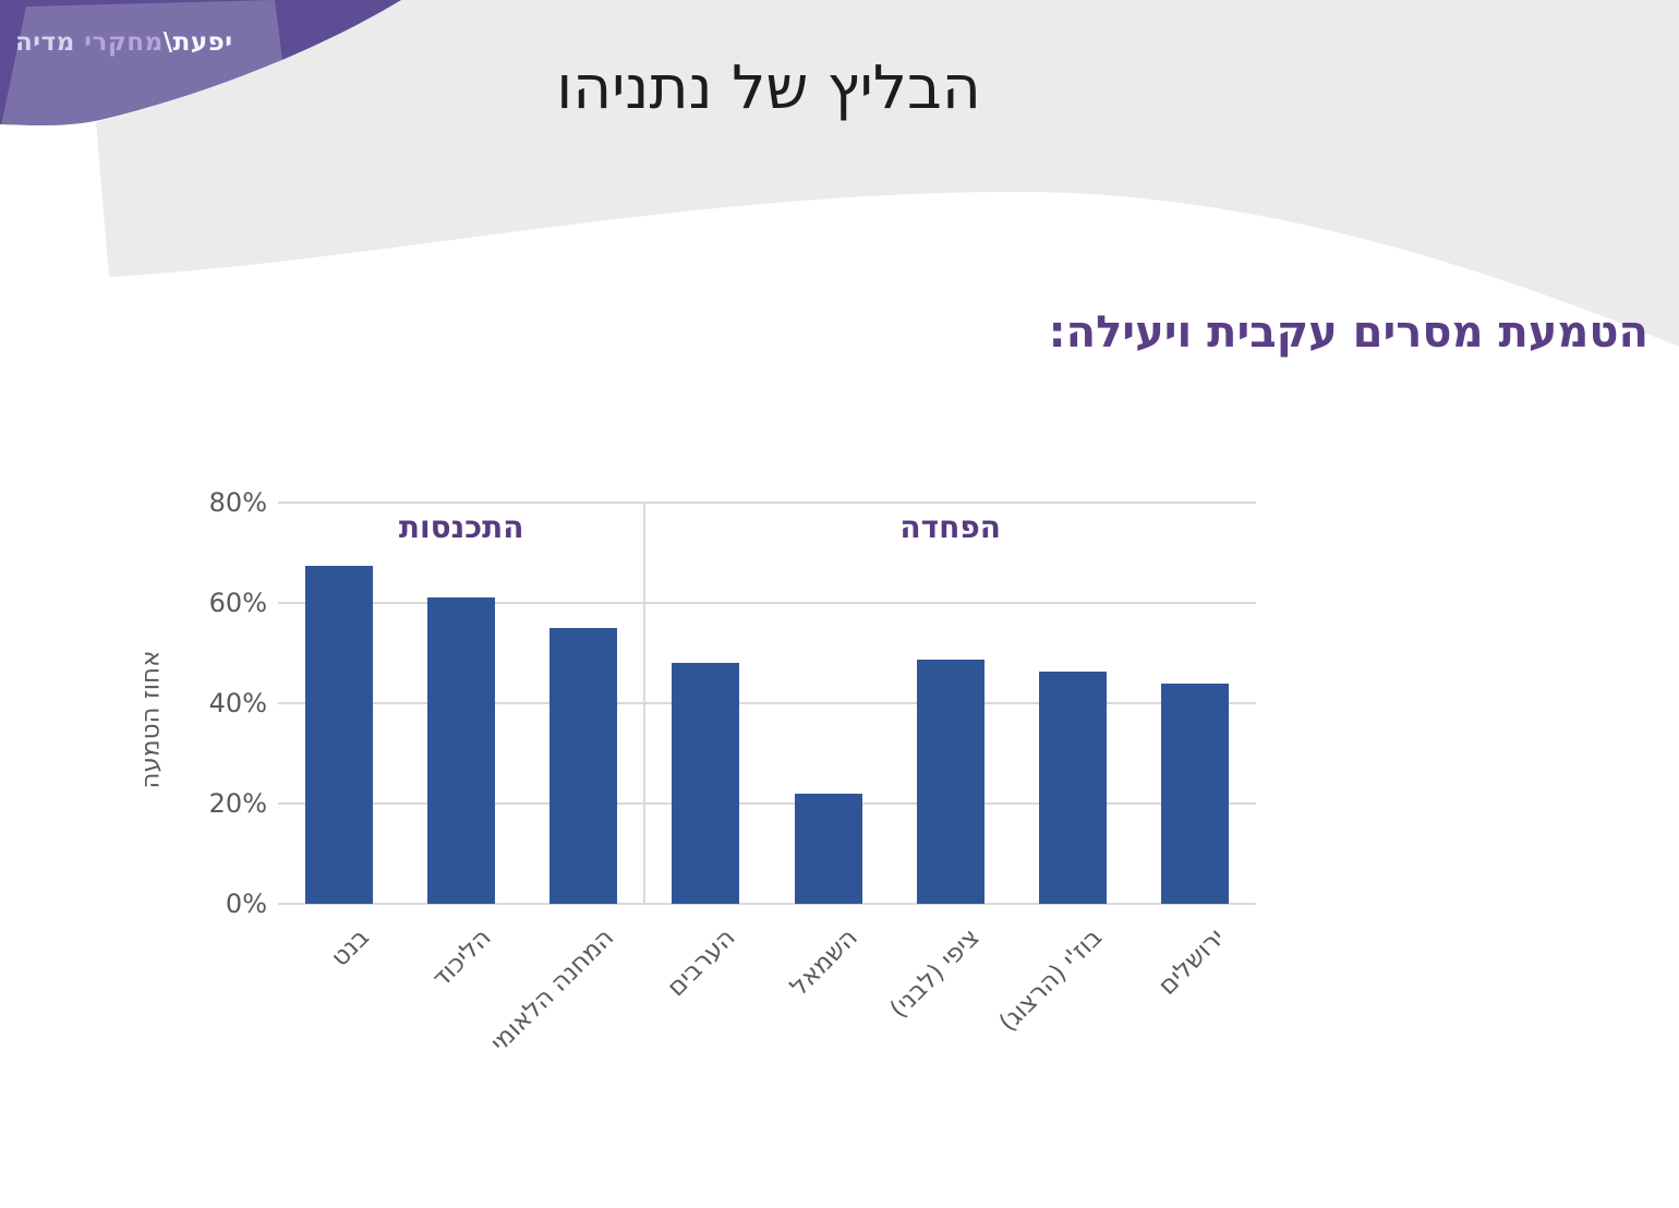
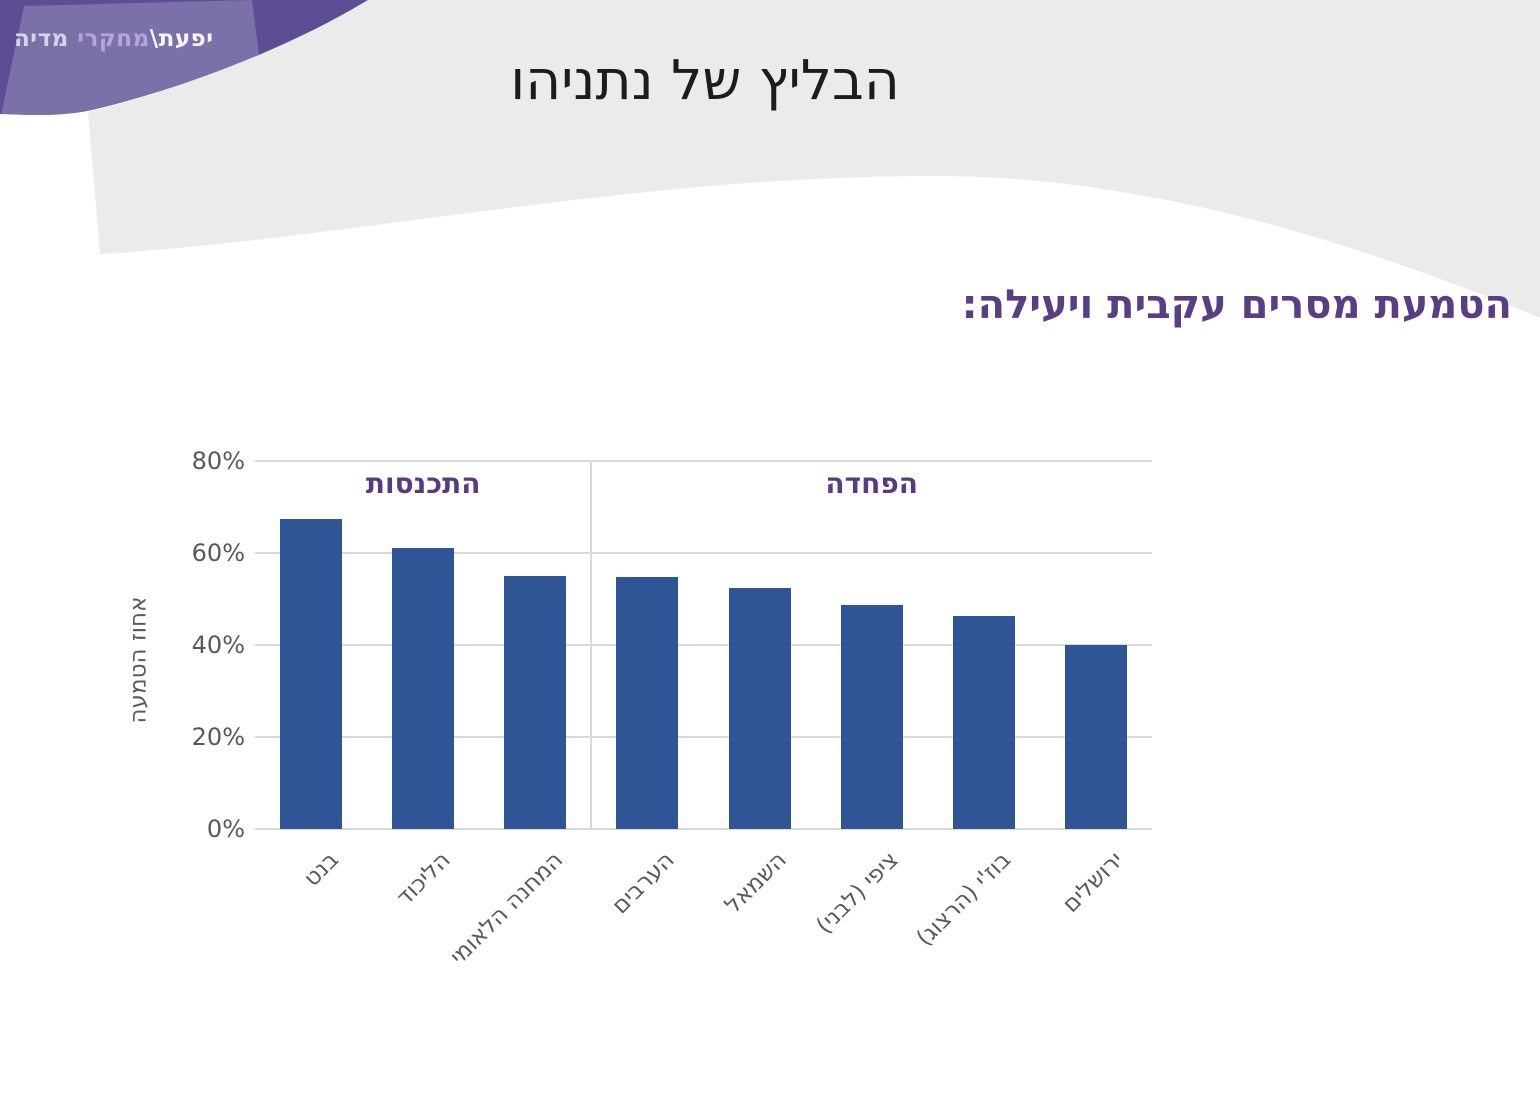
הערבים: 48% -> 55%
השמאל: 22% -> 52%
ירושלים: 44% -> 40%
